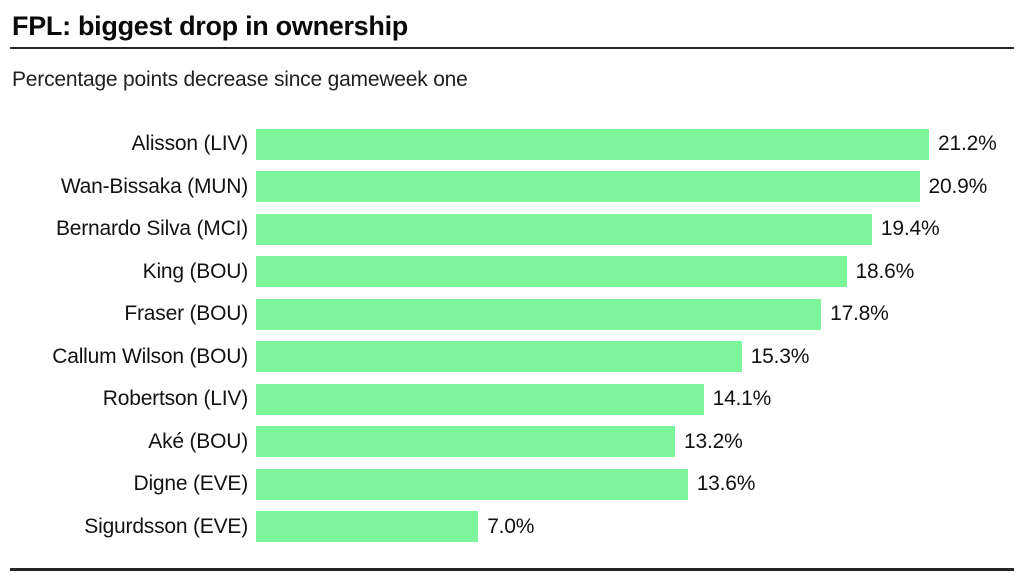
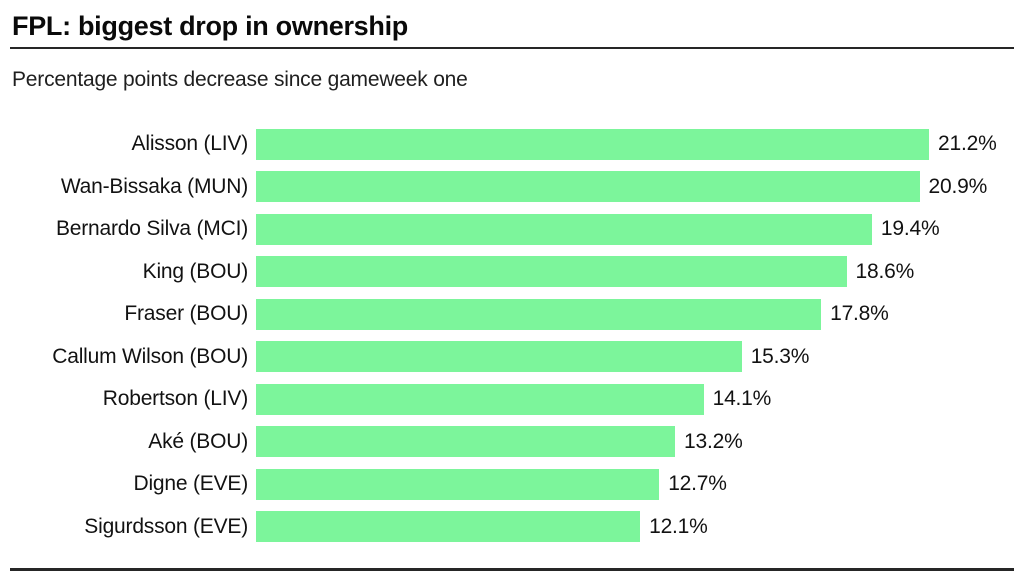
Digne (EVE): 13.6% -> 12.7%
Sigurdsson (EVE): 7.0% -> 12.1%
